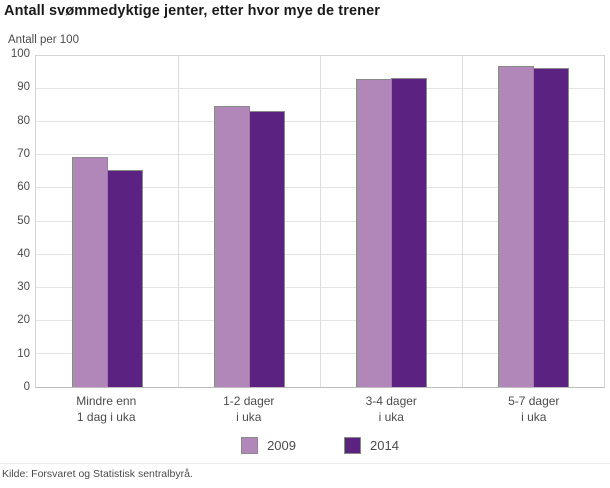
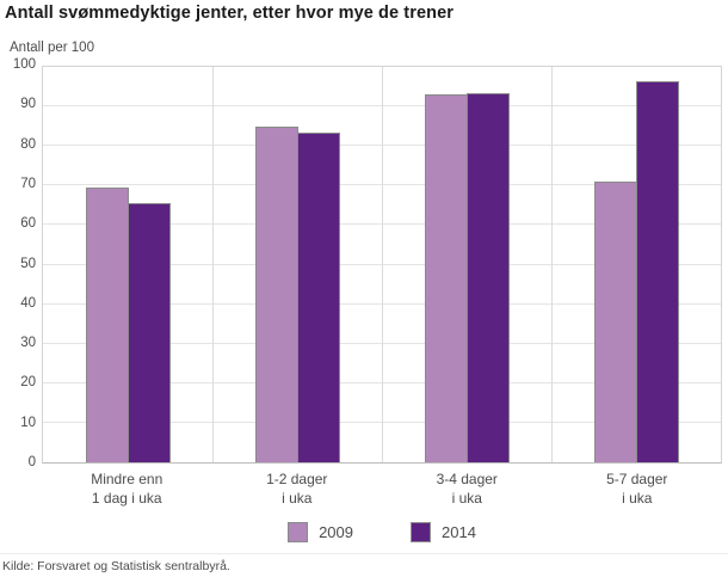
2009/5-7 dager i uka: 97 -> 71
